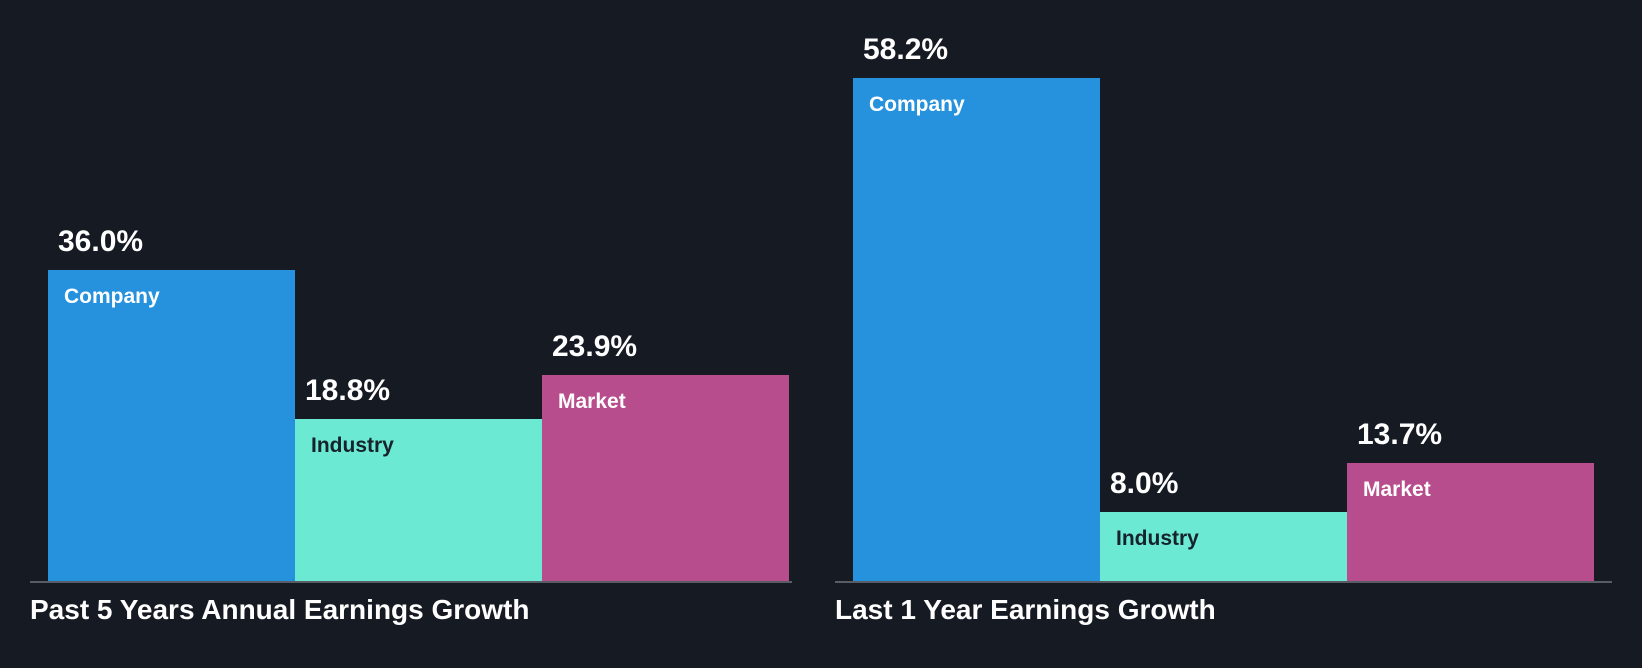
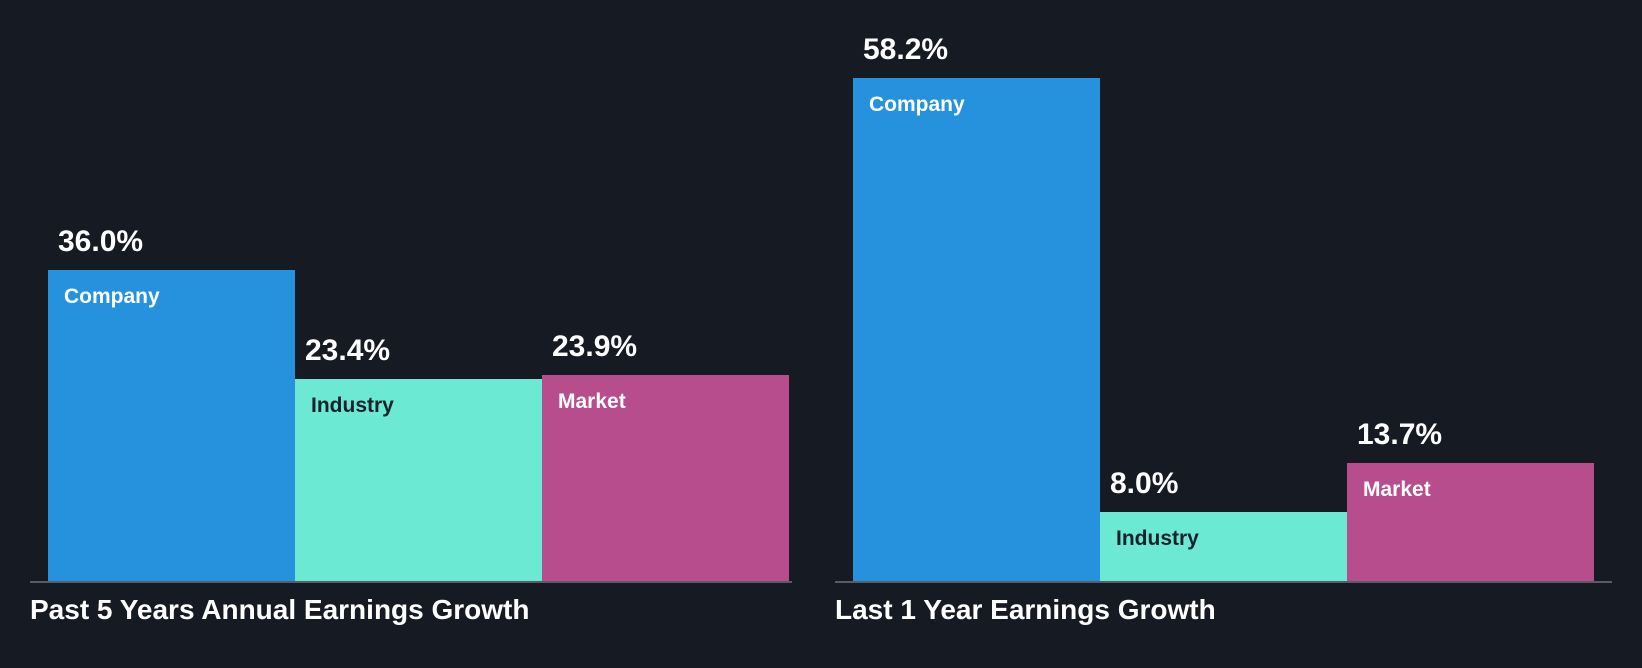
Past 5 Years Annual Earnings Growth/Industry: 18.8% -> 23.4%
